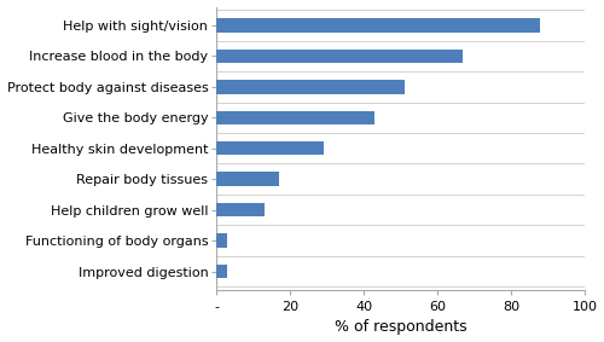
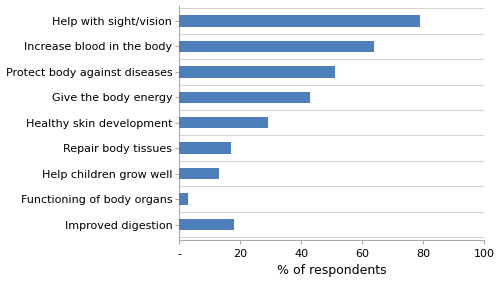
Help with sight/vision: 88 -> 79
Increase blood in the body: 67 -> 64
Improved digestion: 3 -> 18
